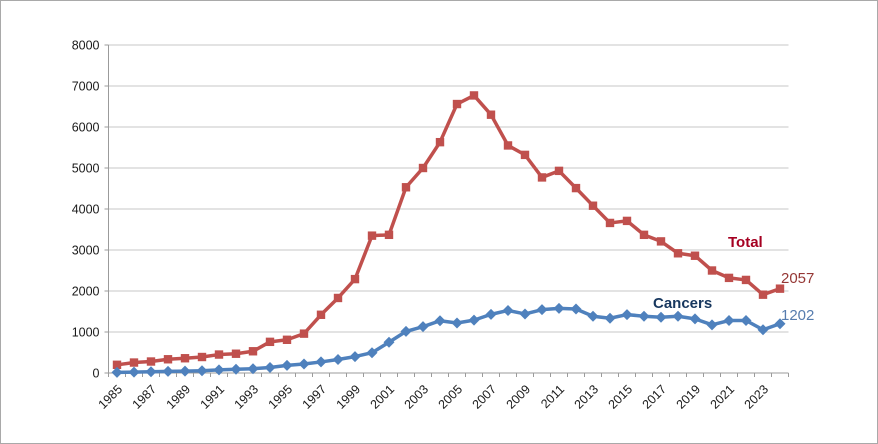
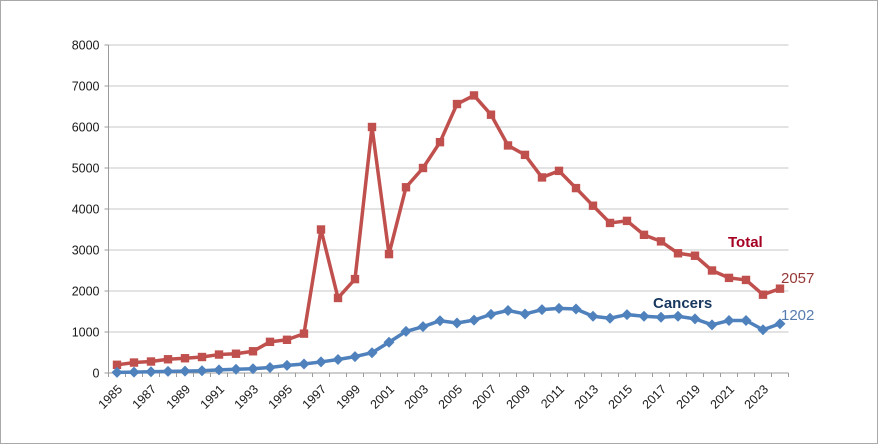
Total/1997: 1400 -> 3500
Total/2000: 3400 -> 6000
Total/2001: 3400 -> 2900
